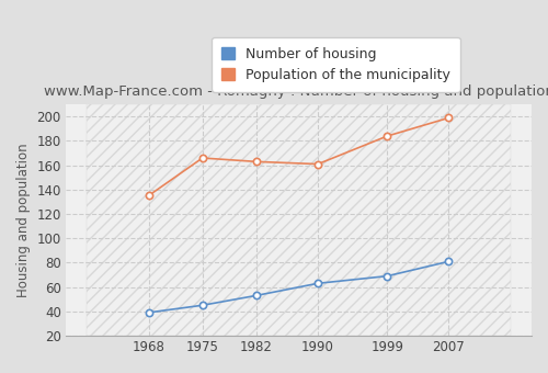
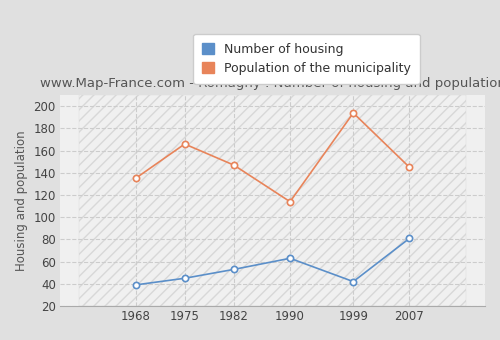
Population of the municipality/1982: 163 -> 147
Population of the municipality/1990: 161 -> 114
Number of housing/1999: 69 -> 42
Population of the municipality/1999: 184 -> 194
Population of the municipality/2007: 199 -> 145
